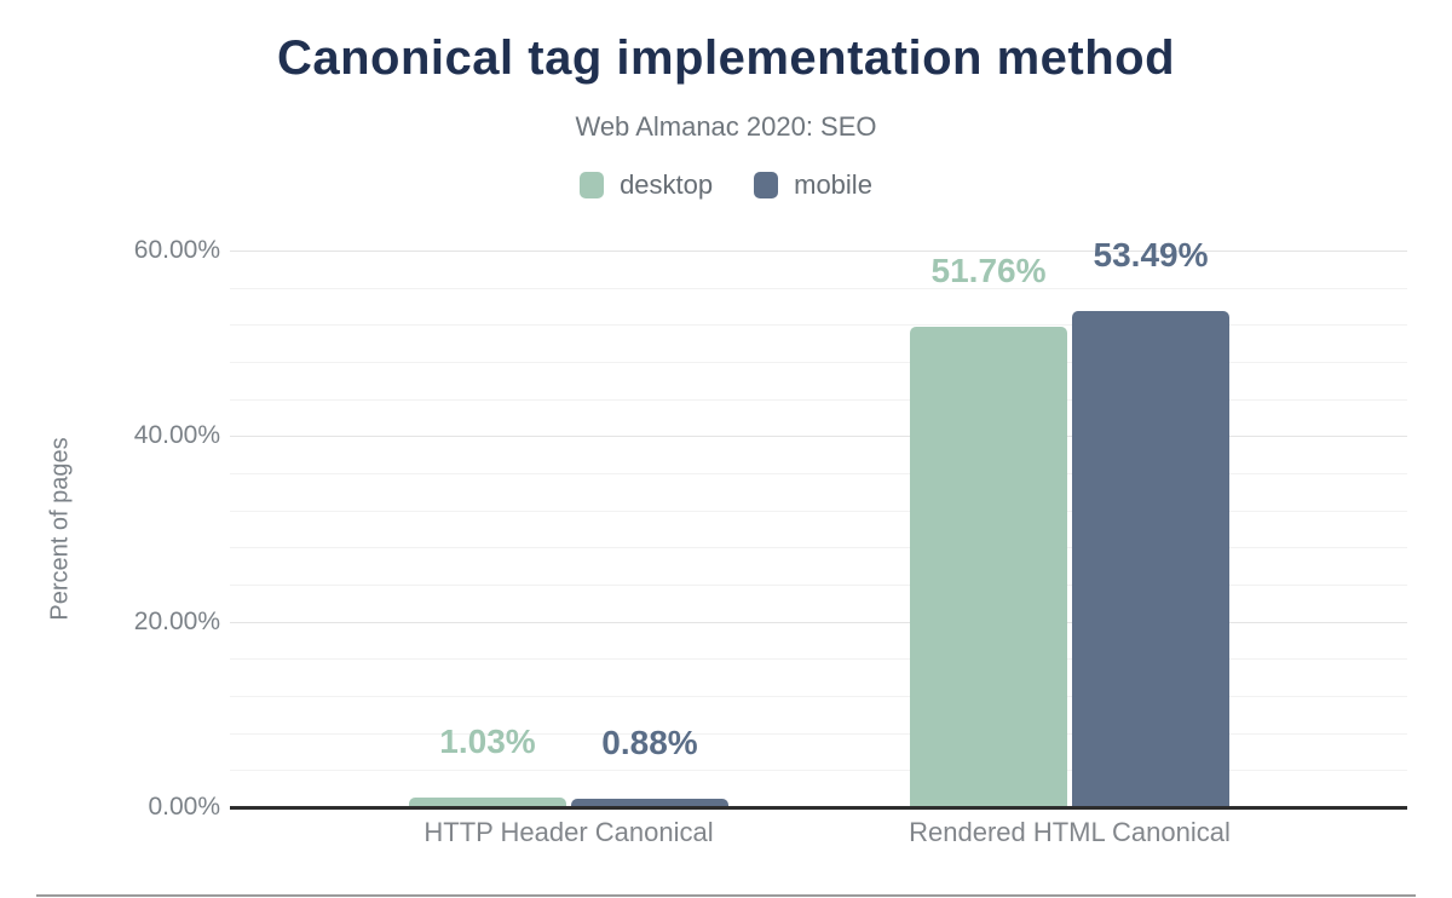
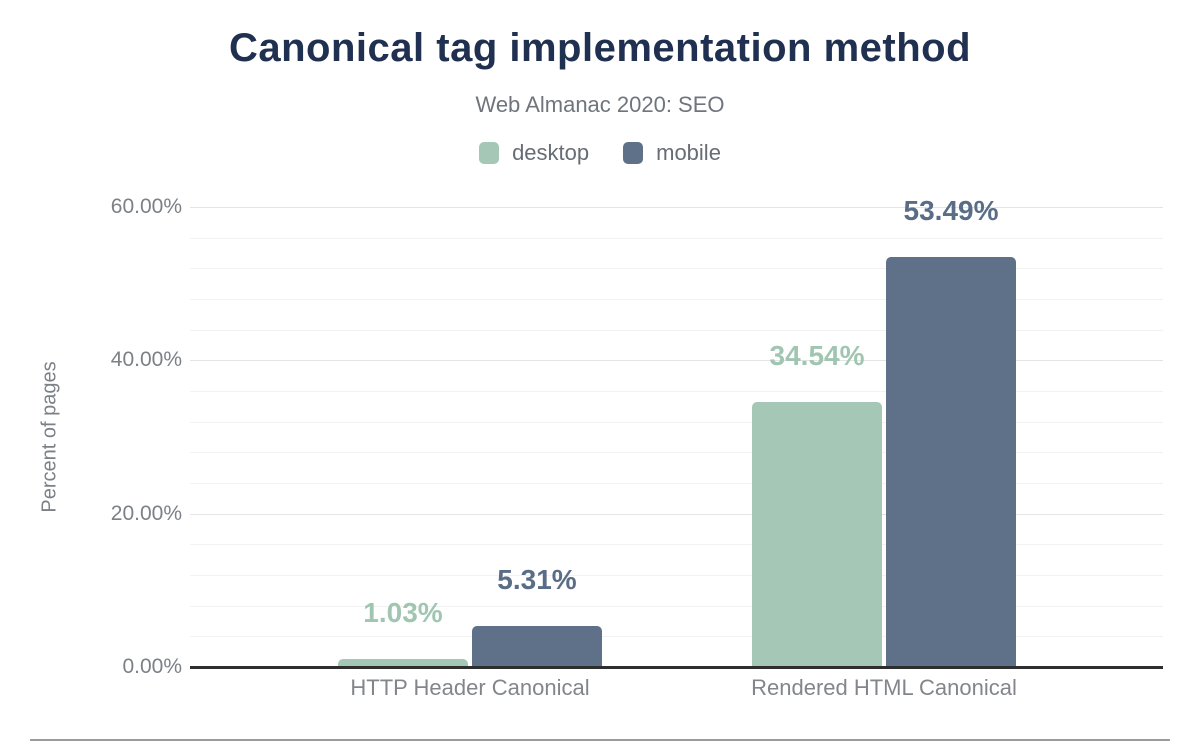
mobile/HTTP Header Canonical: 0.88% -> 5.31%
desktop/Rendered HTML Canonical: 51.76% -> 34.54%
